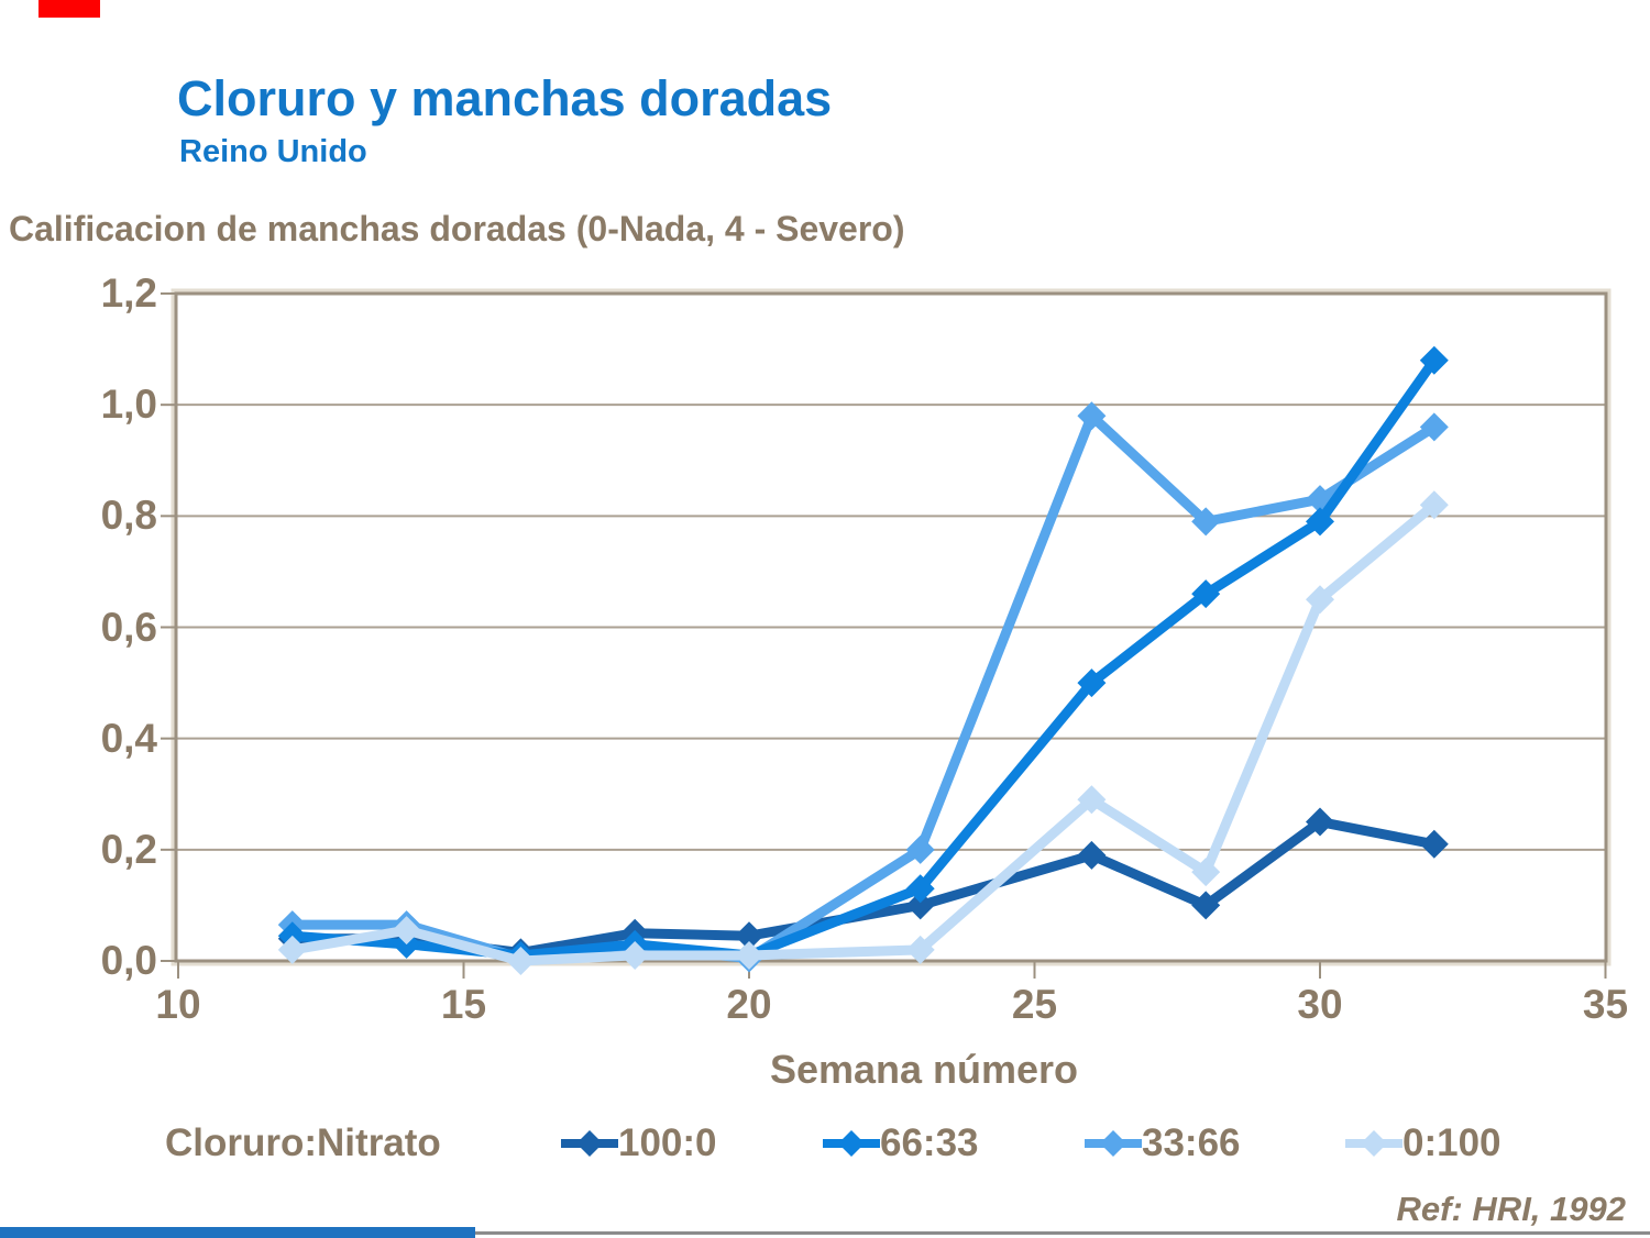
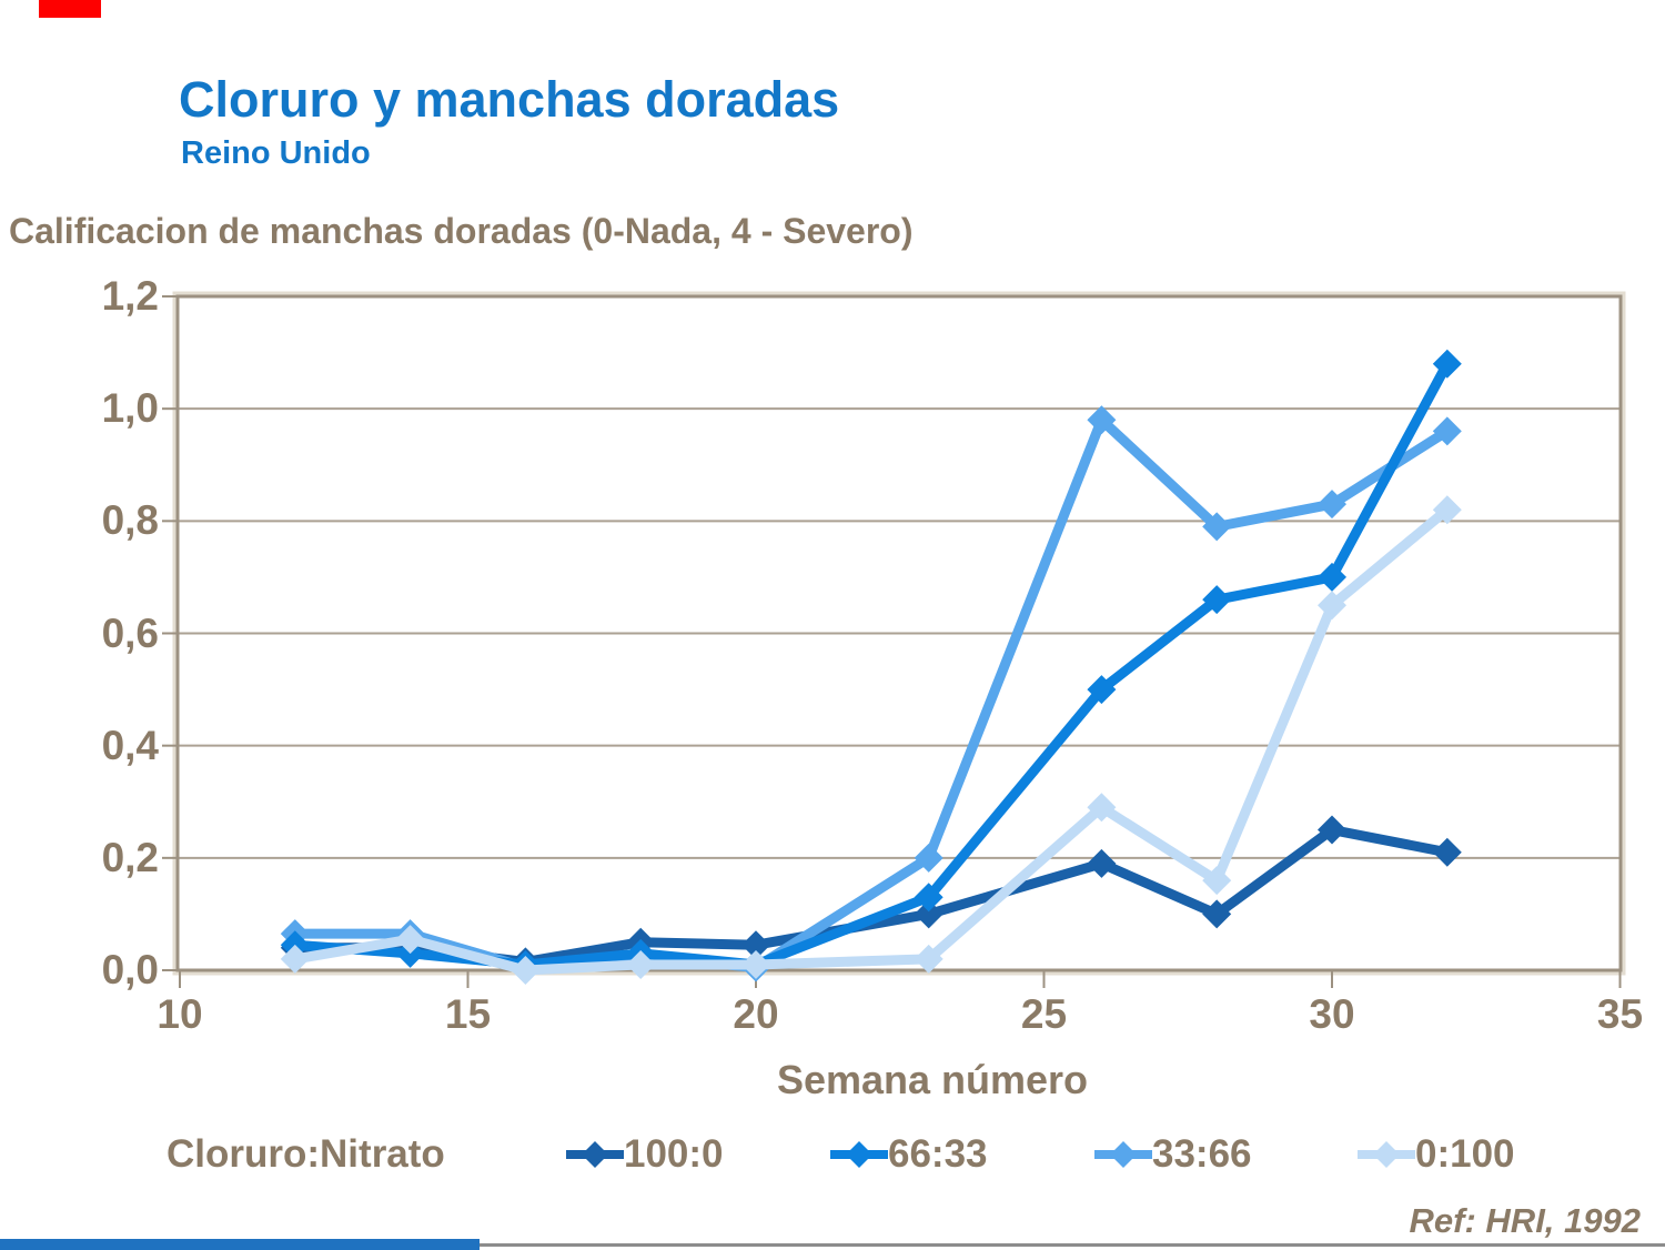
66:33/30: 0,79 -> 0,70
